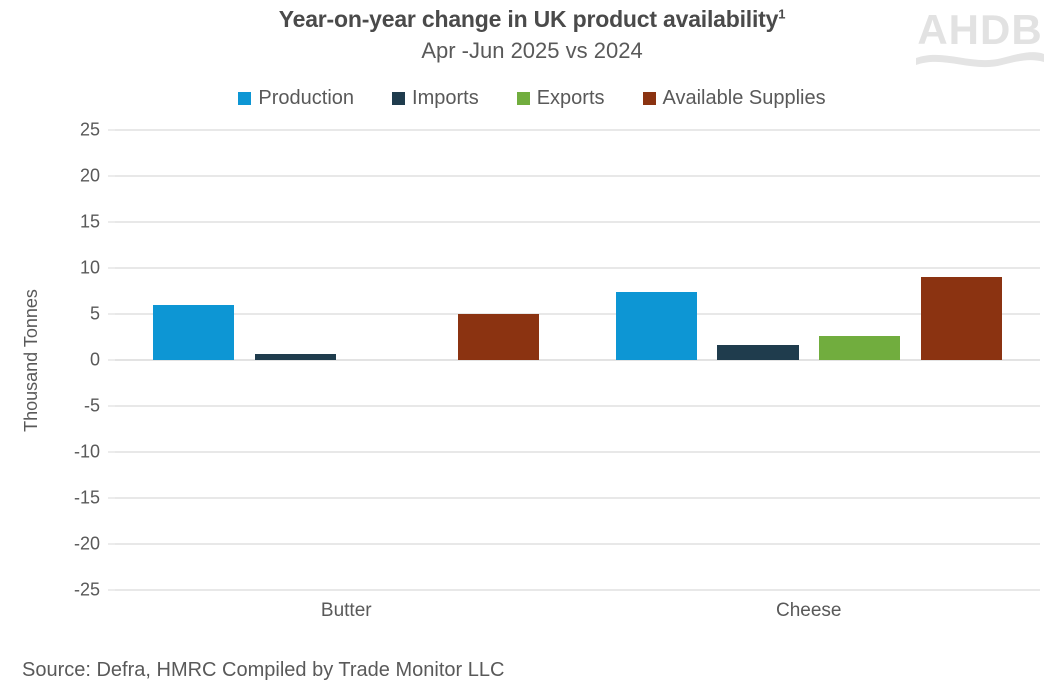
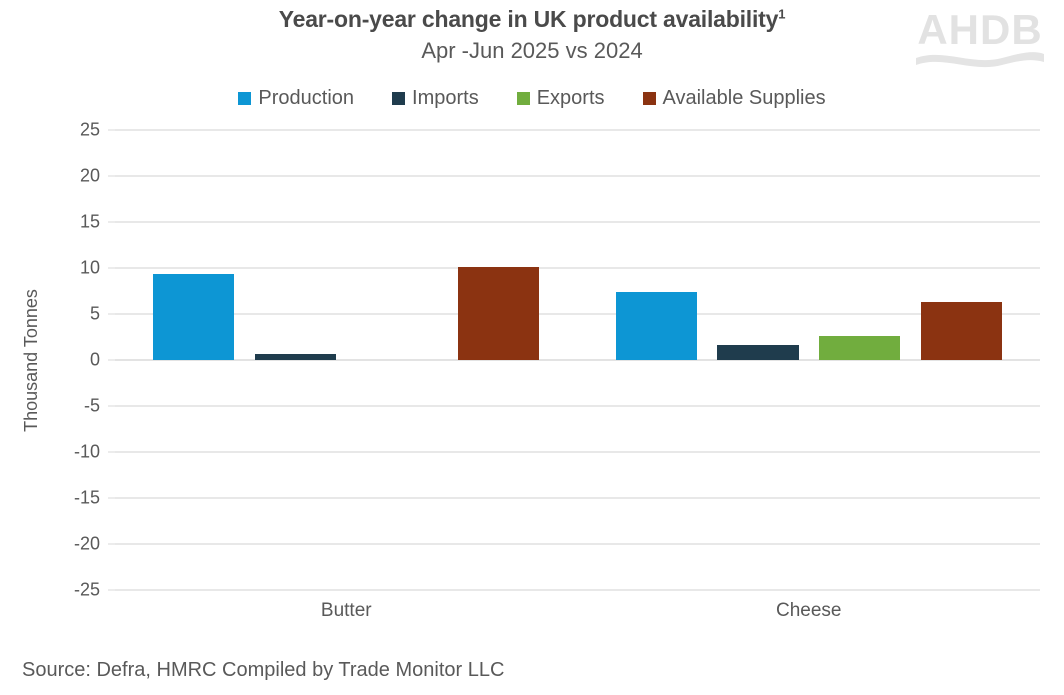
Production/Butter: 6 -> 9
Available Supplies/Butter: 5 -> 10
Available Supplies/Cheese: 9 -> 6
